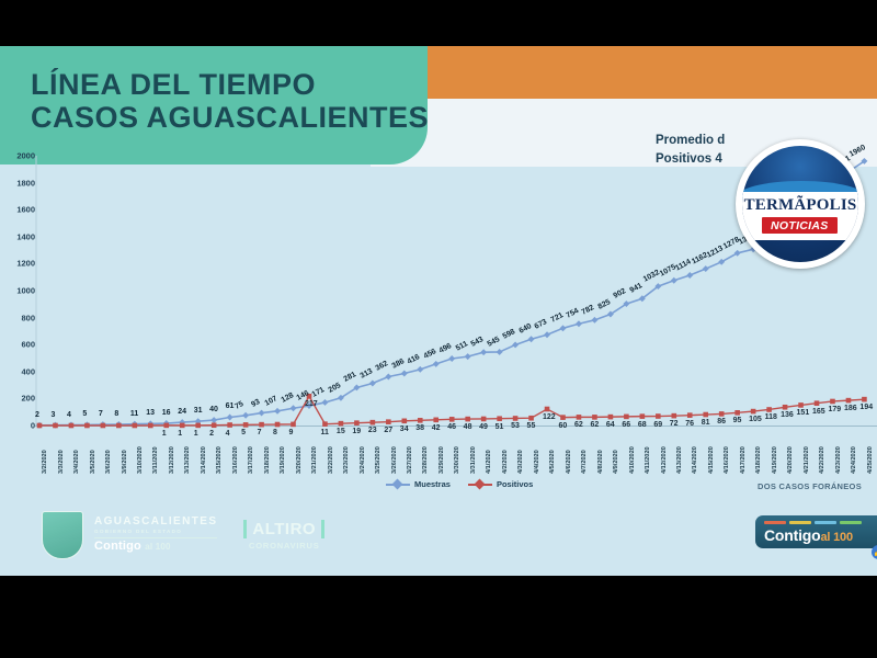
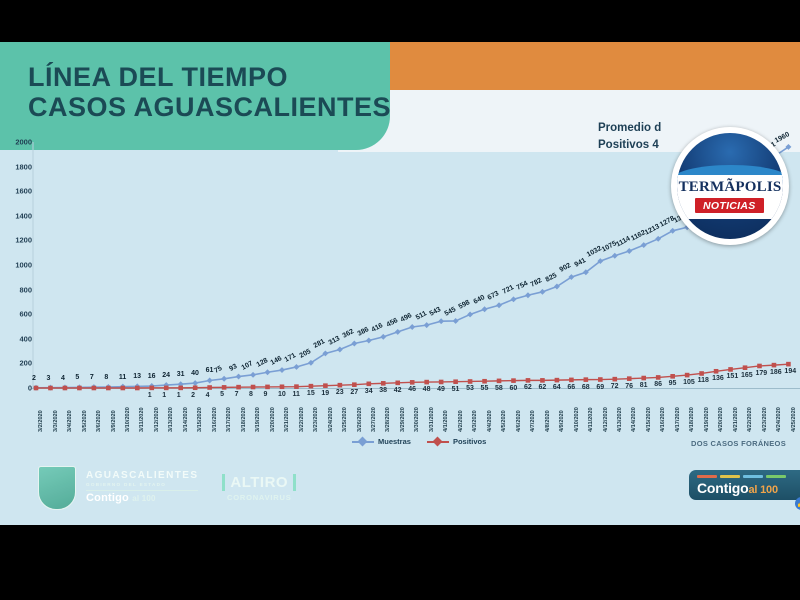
Positivos/3/21/2020: 217 -> 10
Positivos/4/5/2020: 122 -> 58
